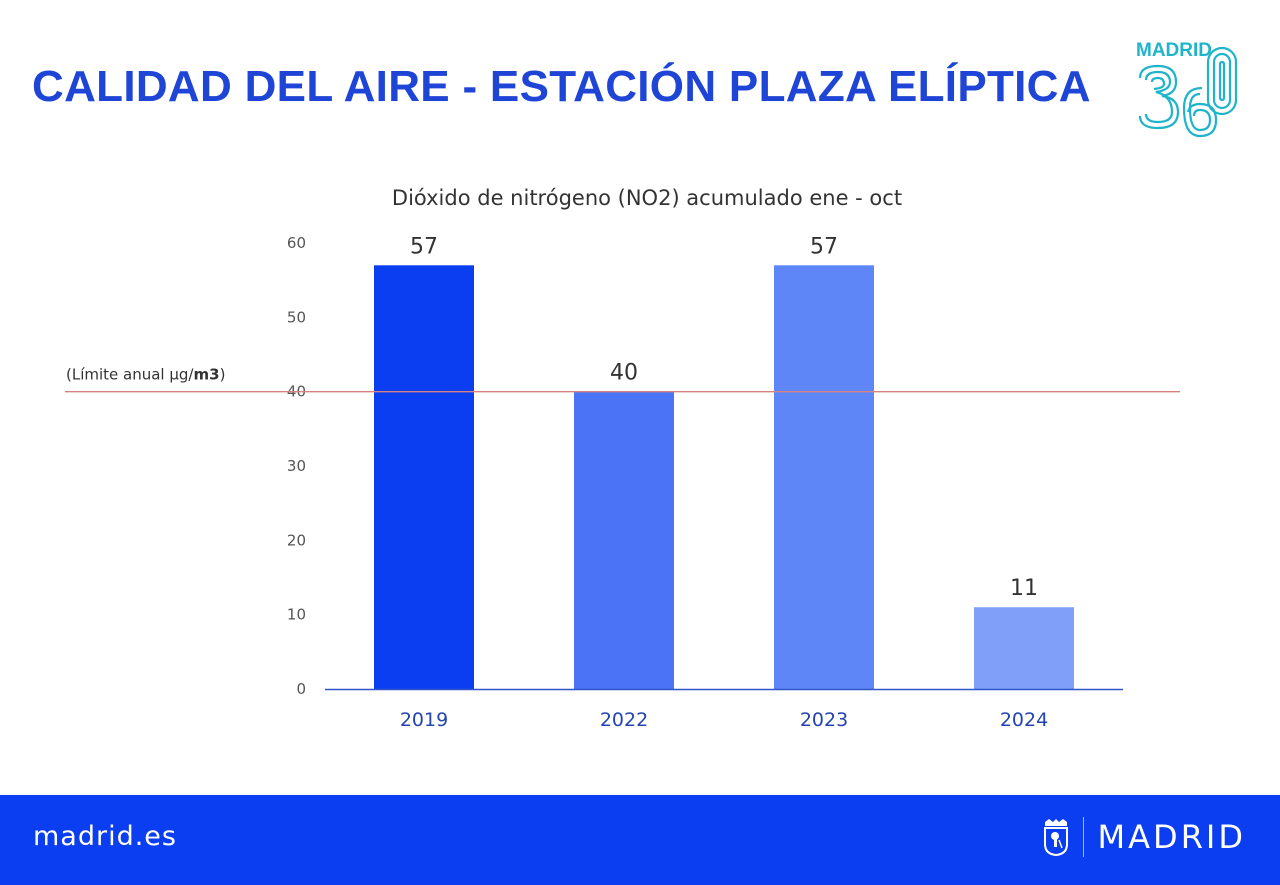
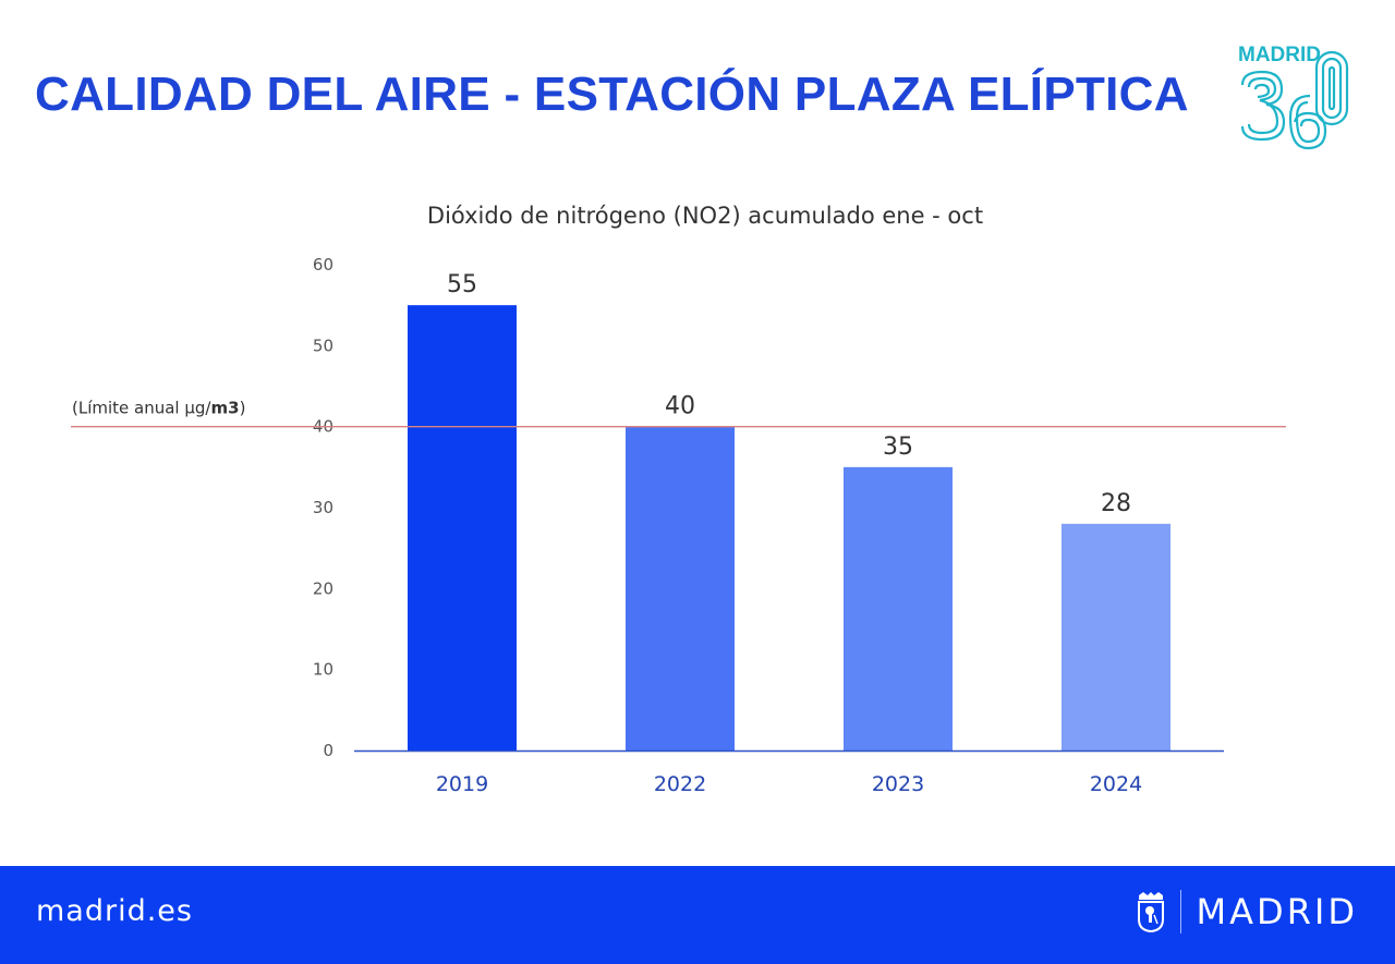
2019: 57 -> 55
2023: 57 -> 35
2024: 11 -> 28
